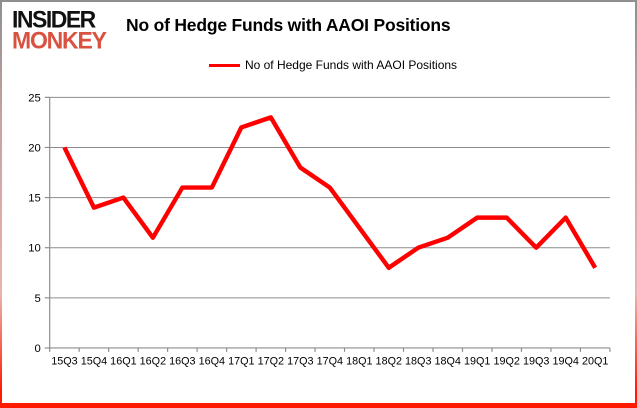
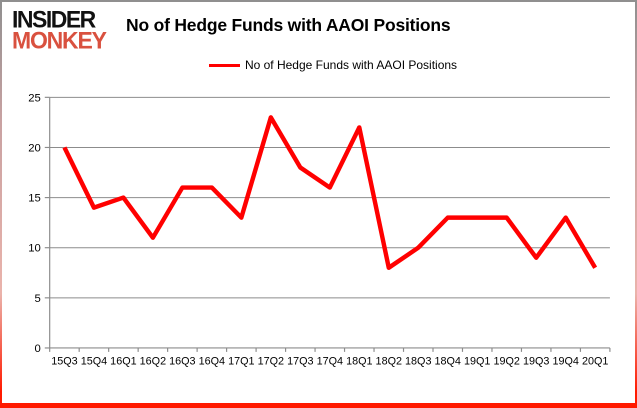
17Q1: 22 -> 13
18Q1: 12 -> 22
18Q4: 11 -> 13
19Q3: 10 -> 9
